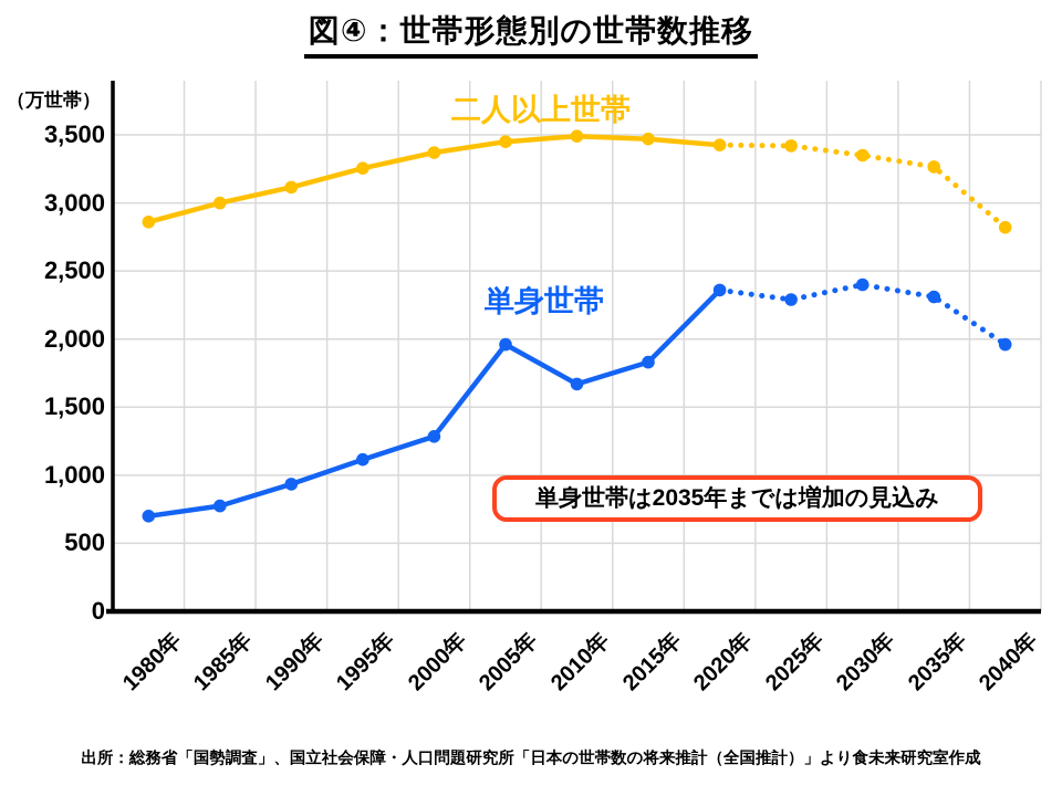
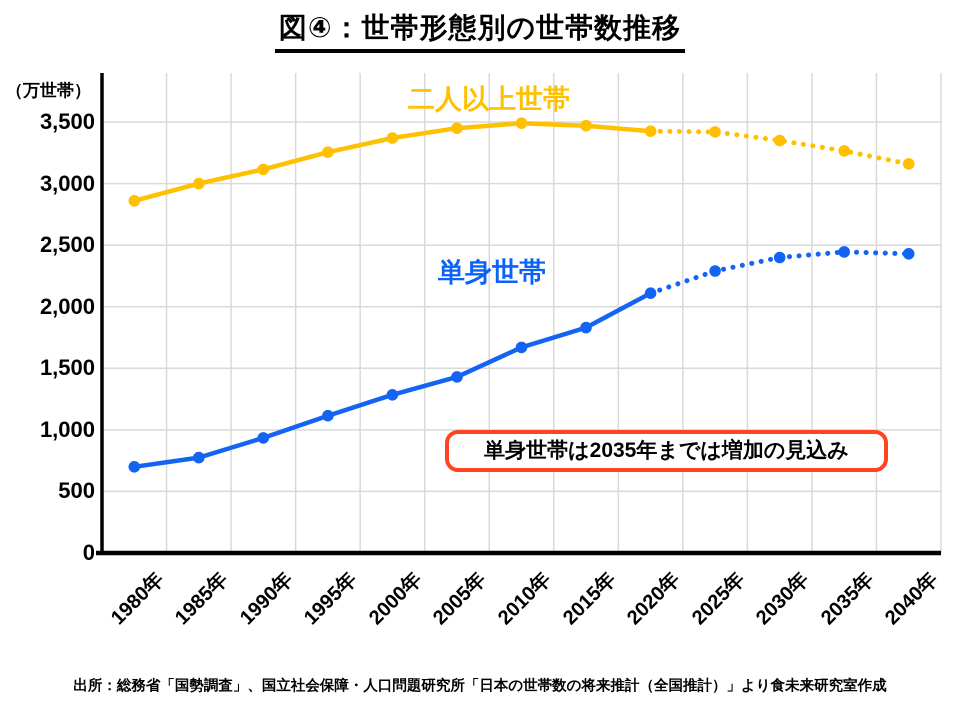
単身世帯/2005年: 1960 -> 1430
単身世帯/2020年: 2360 -> 2110
単身世帯/2035年: 2310 -> 2440
二人以上世帯/2040年: 2820 -> 3160
単身世帯/2040年: 1960 -> 2430
